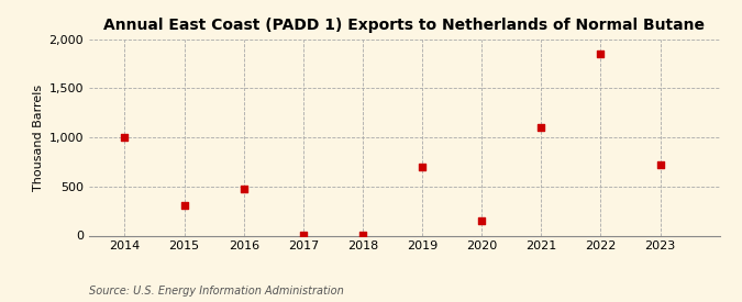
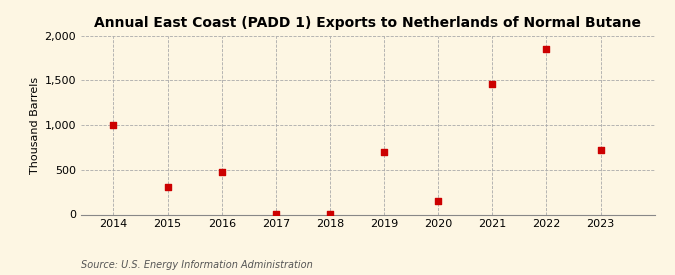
2021: 1,100 -> 1,460
